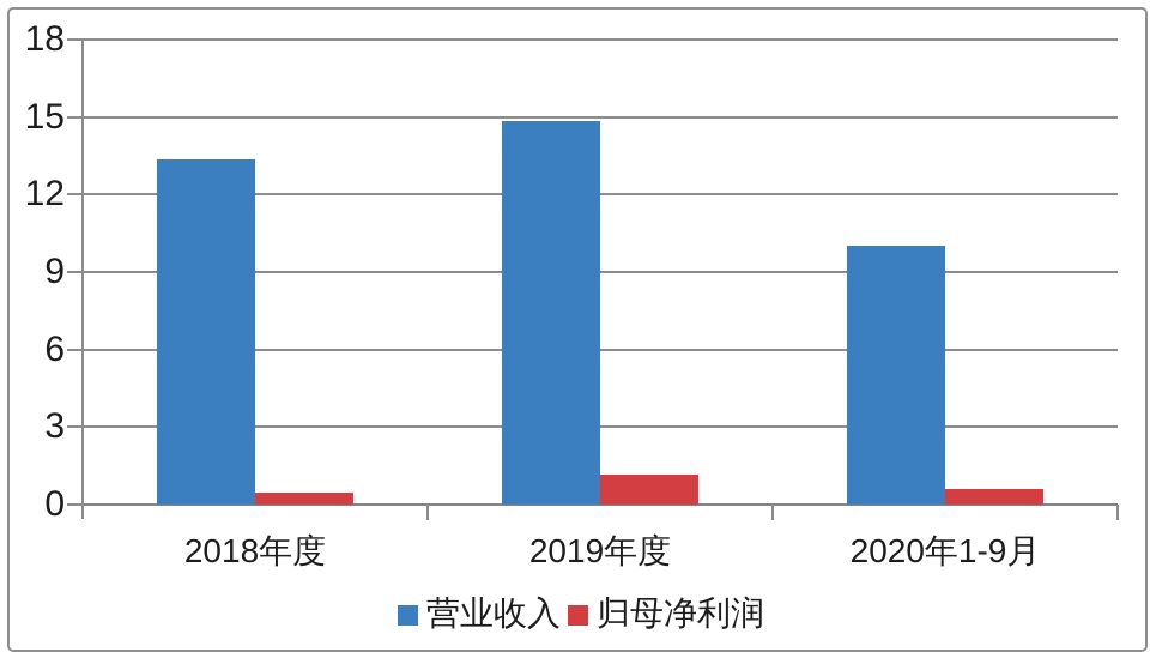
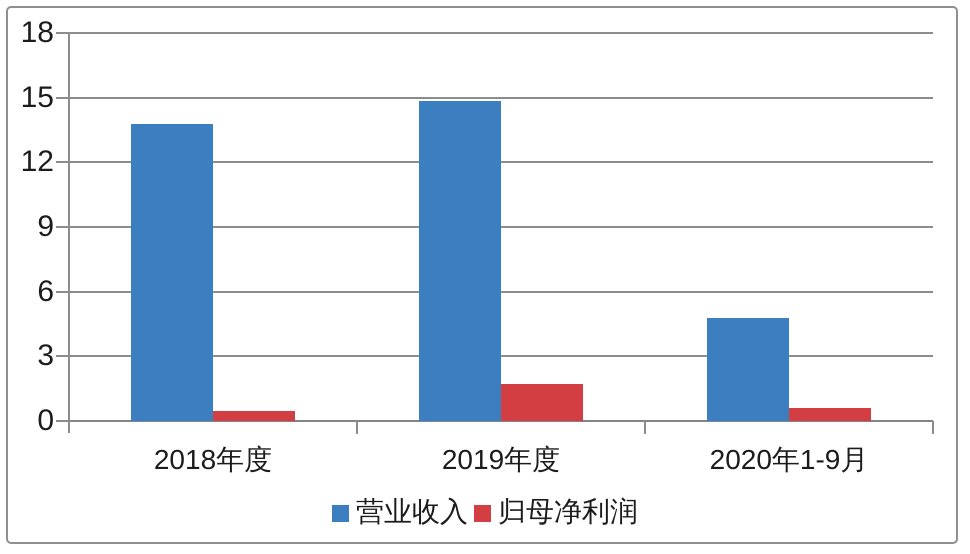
营业收入/2018年度: 13.3 -> 13.8
归母净利润/2019年度: 1.1 -> 1.7
营业收入/2020年1-9月: 10.0 -> 4.8
